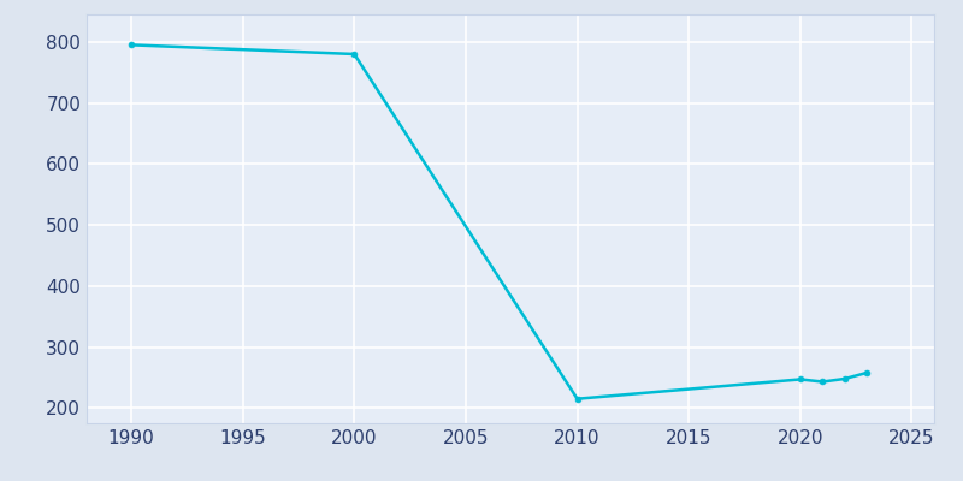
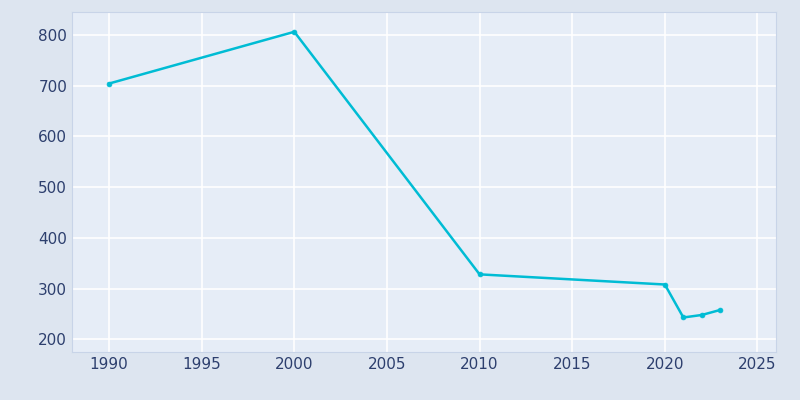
1990: 795 -> 704
2000: 780 -> 806
2010: 215 -> 328
2020: 247 -> 308
